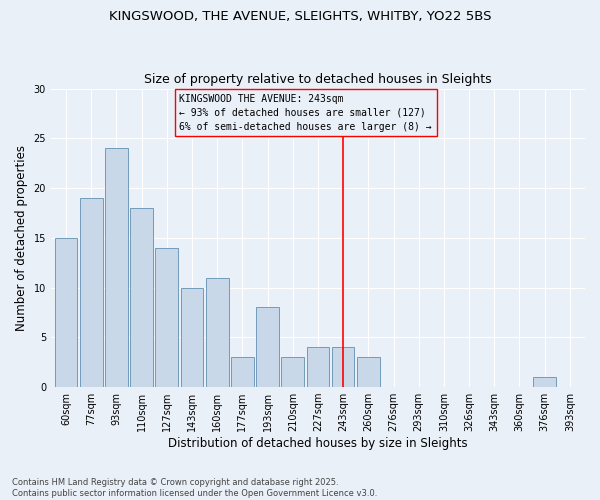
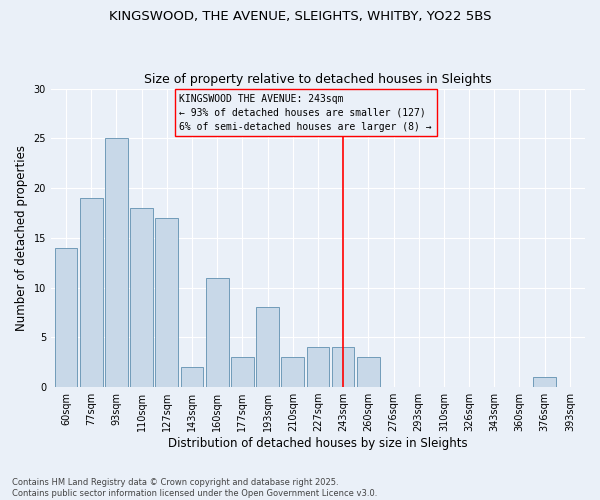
60sqm: 15 -> 14
93sqm: 24 -> 25
127sqm: 14 -> 17
143sqm: 10 -> 2
